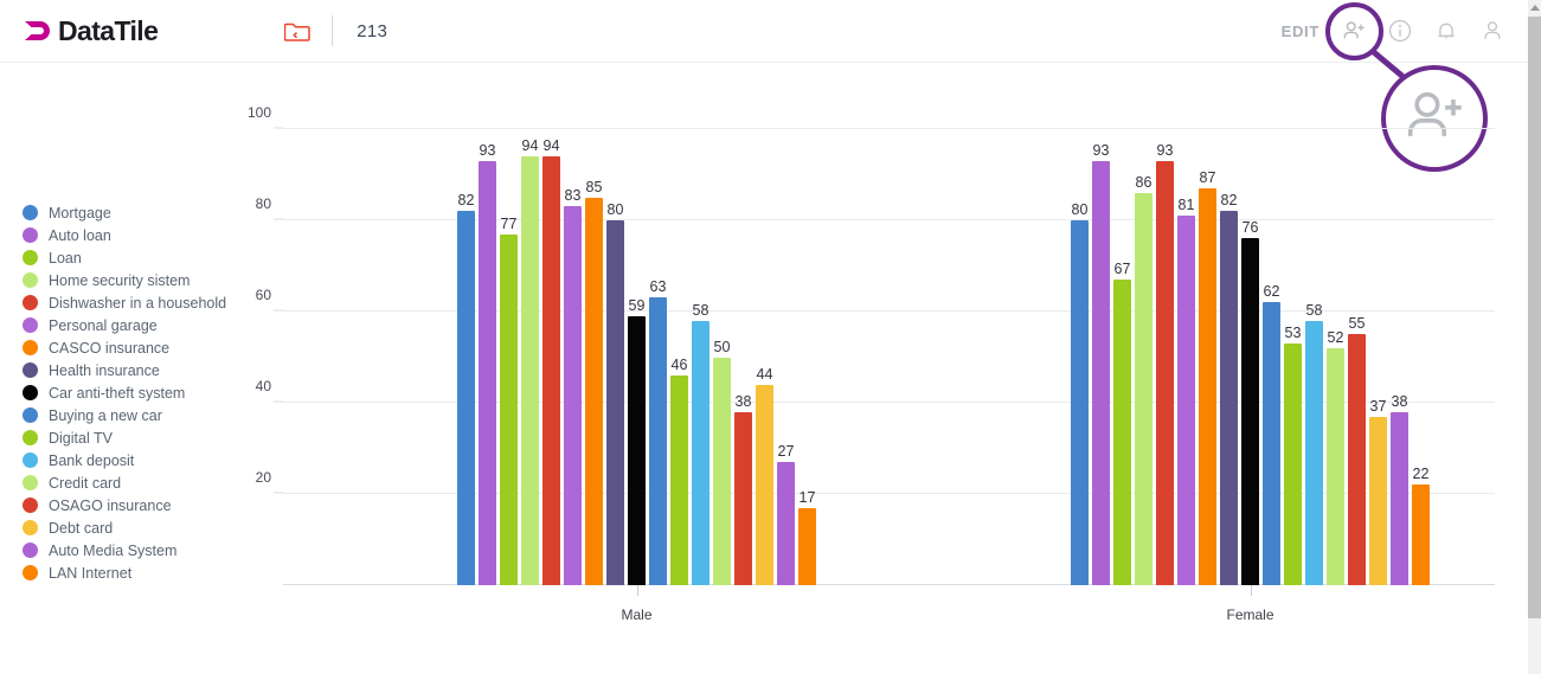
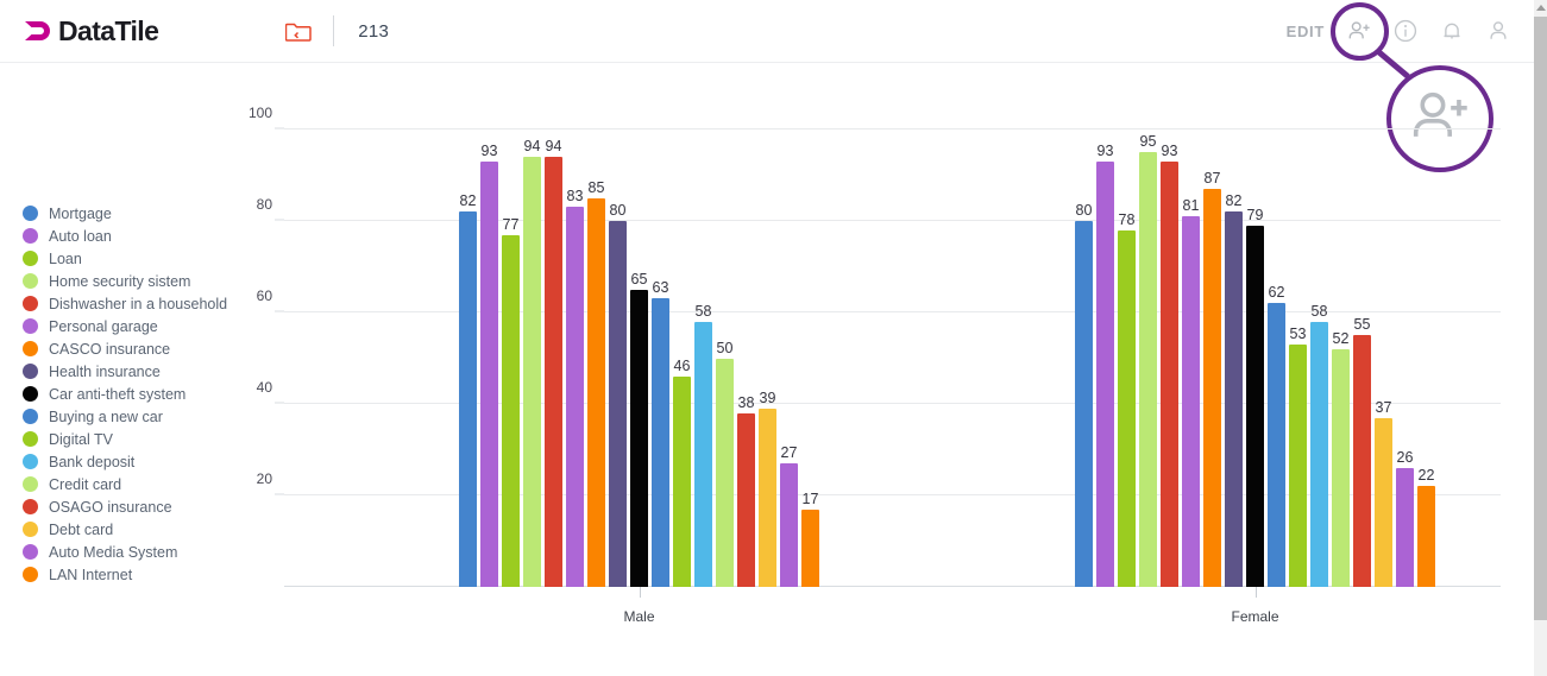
Car anti-theft system/Male: 59 -> 65
Debt card/Male: 44 -> 39
Loan/Female: 67 -> 78
Home security sistem/Female: 86 -> 95
Car anti-theft system/Female: 76 -> 79
Auto Media System/Female: 38 -> 26
